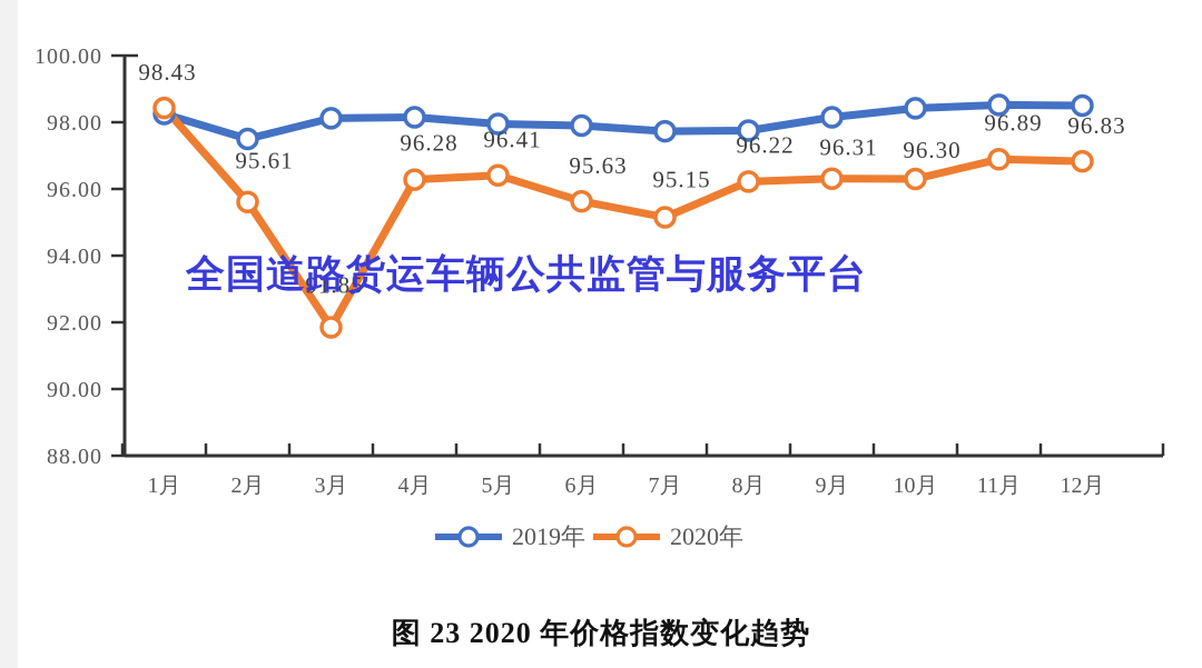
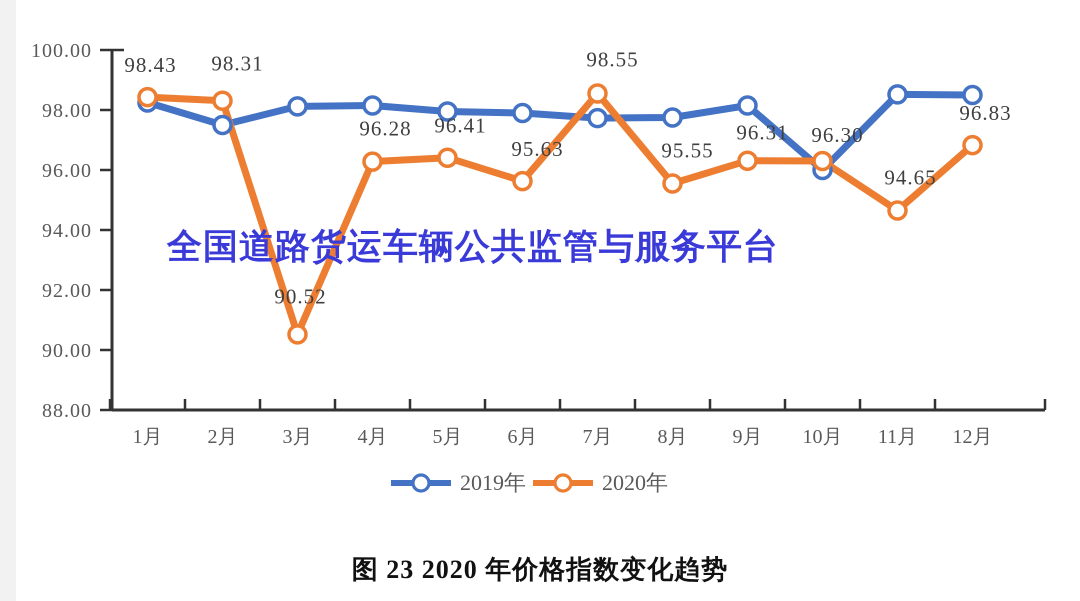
2020年/2月: 95.61 -> 98.31
2020年/3月: 91.85 -> 90.52
2020年/7月: 95.15 -> 98.55
2020年/8月: 96.22 -> 95.55
2019年/10月: 98.4 -> 96.0
2020年/11月: 96.89 -> 94.65
